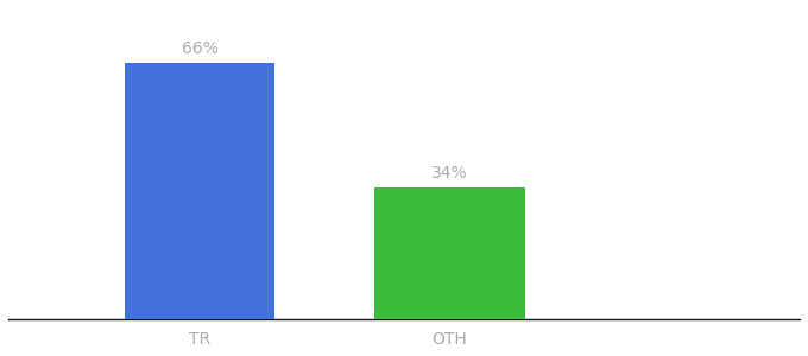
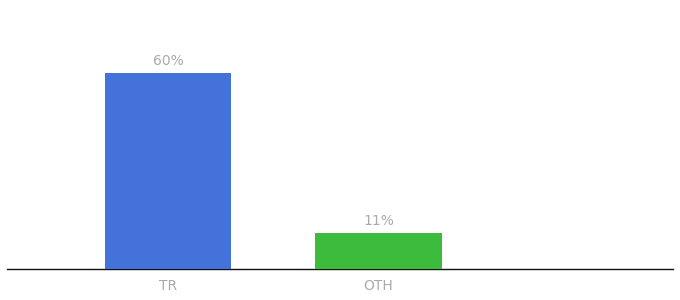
TR: 66% -> 60%
OTH: 34% -> 11%
